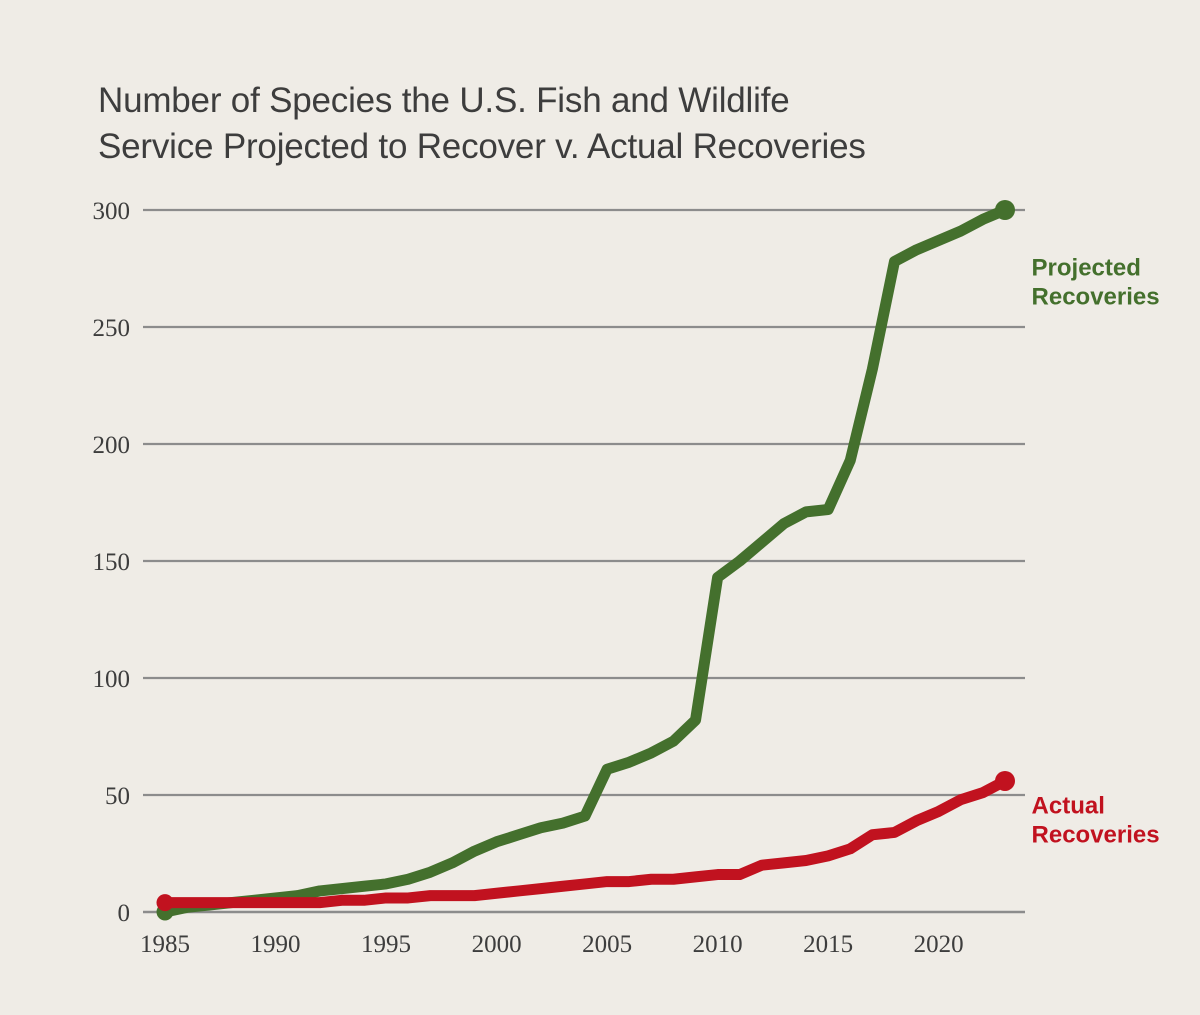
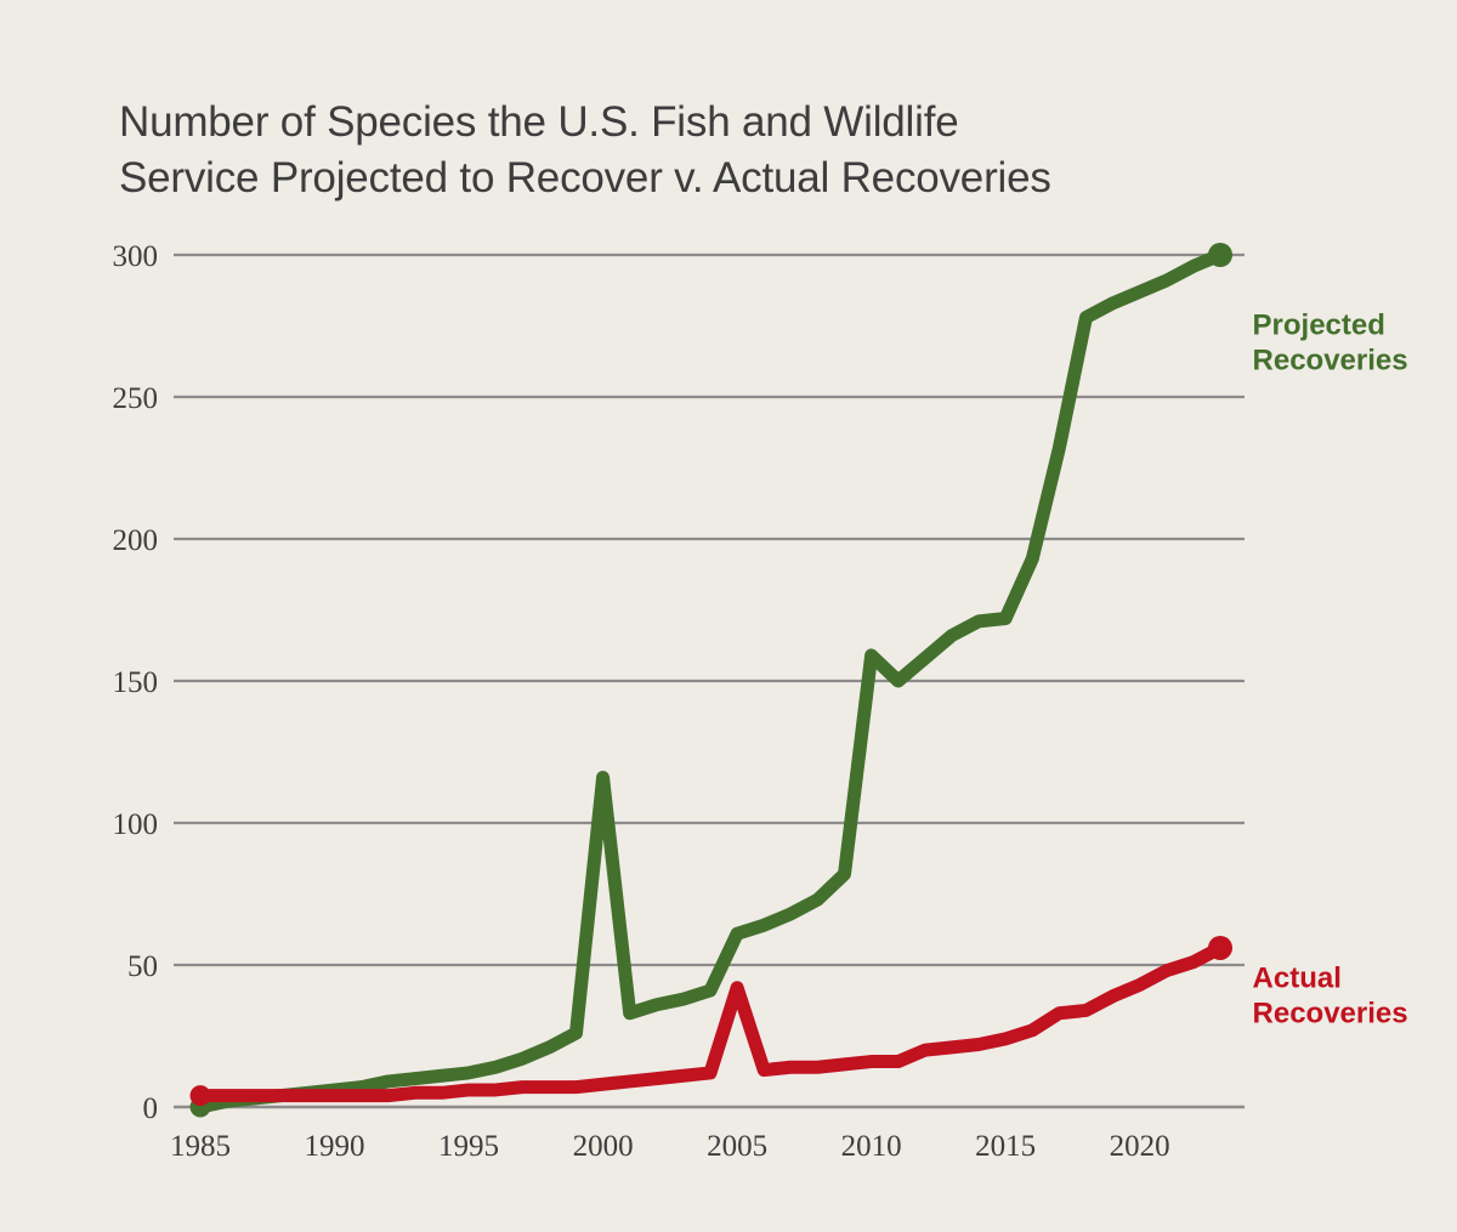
Projected Recoveries/2000: 30 -> 116
Actual Recoveries/2005: 13 -> 42
Projected Recoveries/2010: 143 -> 159
